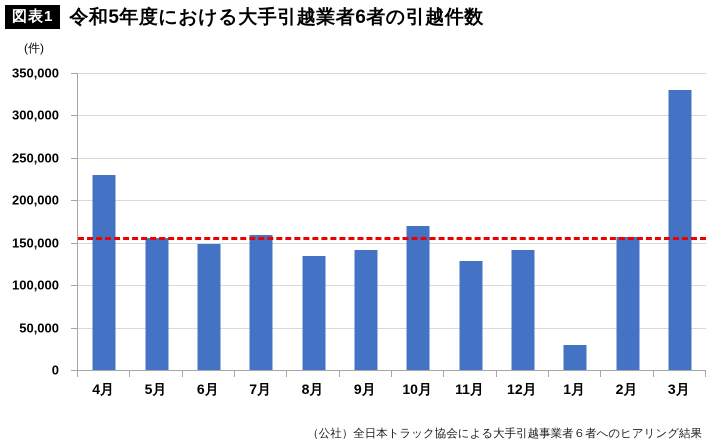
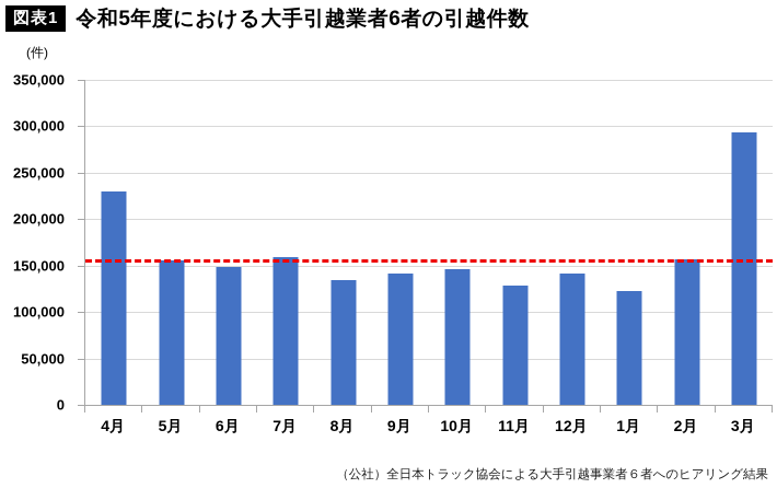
10月: 170000 -> 150000
1月: 30000 -> 120000
3月: 330000 -> 290000
